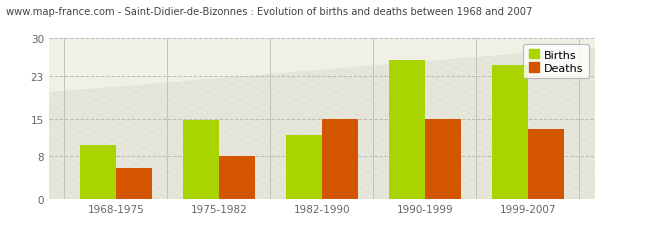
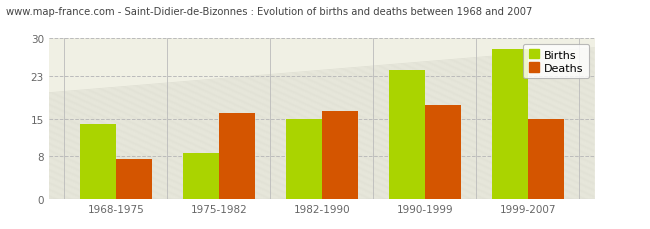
Births/1968-1975: 10.0 -> 14.0
Deaths/1968-1975: 5.8 -> 7.5
Births/1975-1982: 14.8 -> 8.5
Deaths/1975-1982: 8.0 -> 16.0
Births/1982-1990: 12.0 -> 15.0
Deaths/1982-1990: 15.0 -> 16.5
Births/1990-1999: 26.0 -> 24.0
Deaths/1990-1999: 15.0 -> 17.5
Births/1999-2007: 25.0 -> 28.0
Deaths/1999-2007: 13.0 -> 15.0
